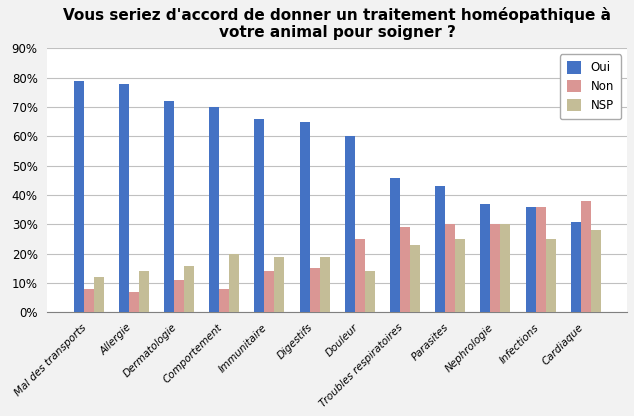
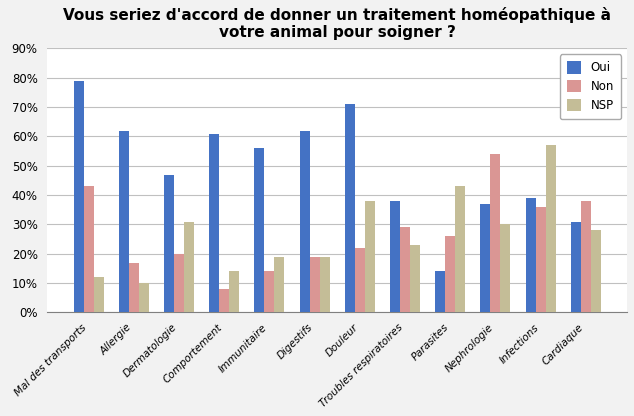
Non/Mal des transports: 8% -> 43%
Oui/Allergie: 78% -> 62%
Non/Allergie: 7% -> 17%
NSP/Allergie: 14% -> 10%
Oui/Dermatologie: 72% -> 47%
Non/Dermatologie: 11% -> 20%
NSP/Dermatologie: 16% -> 31%
Oui/Comportement: 70% -> 61%
NSP/Comportement: 20% -> 14%
Oui/Immunitaire: 66% -> 56%
Oui/Digestifs: 65% -> 62%
Non/Digestifs: 15% -> 19%
Oui/Douleur: 60% -> 71%
Non/Douleur: 25% -> 22%
NSP/Douleur: 14% -> 38%
Oui/Troubles respiratoires: 46% -> 38%
Oui/Parasites: 43% -> 14%
Non/Parasites: 30% -> 26%
NSP/Parasites: 25% -> 43%
Non/Nephrologie: 30% -> 54%
Oui/Infections: 36% -> 39%
NSP/Infections: 25% -> 57%
